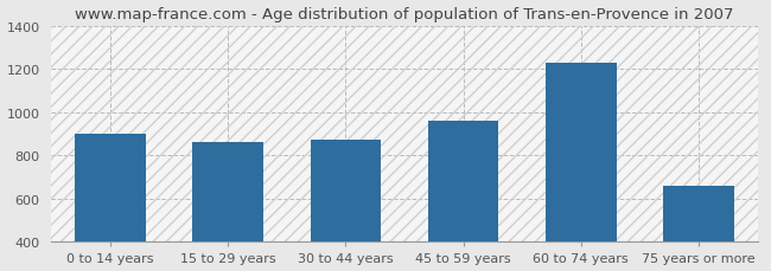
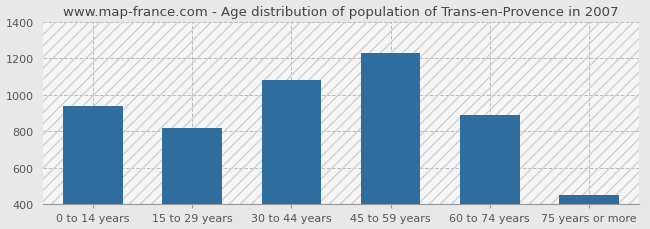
0 to 14 years: 900 -> 940
15 to 29 years: 860 -> 820
30 to 44 years: 870 -> 1080
45 to 59 years: 960 -> 1230
60 to 74 years: 1230 -> 890
75 years or more: 660 -> 450
